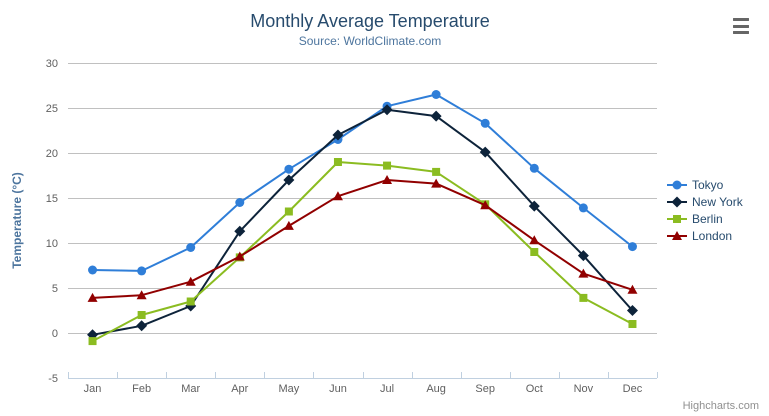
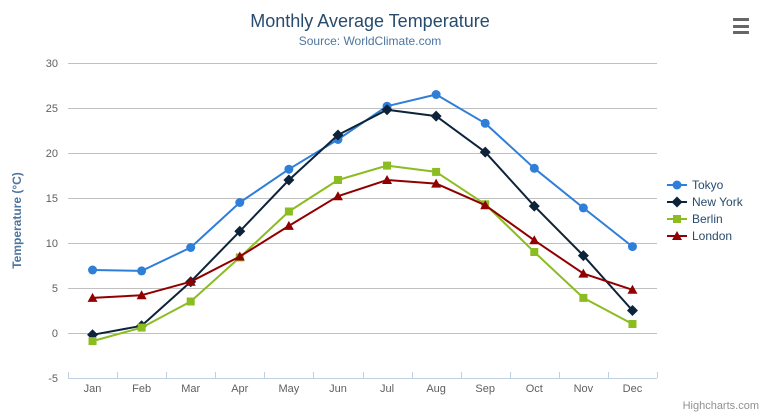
Berlin/Feb: 2 -> 1
New York/Mar: 3 -> 6
Berlin/Jun: 19 -> 17
